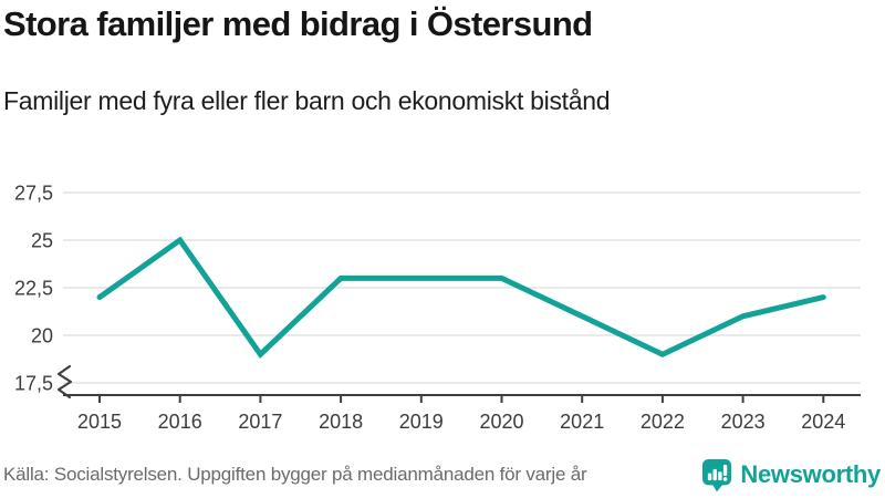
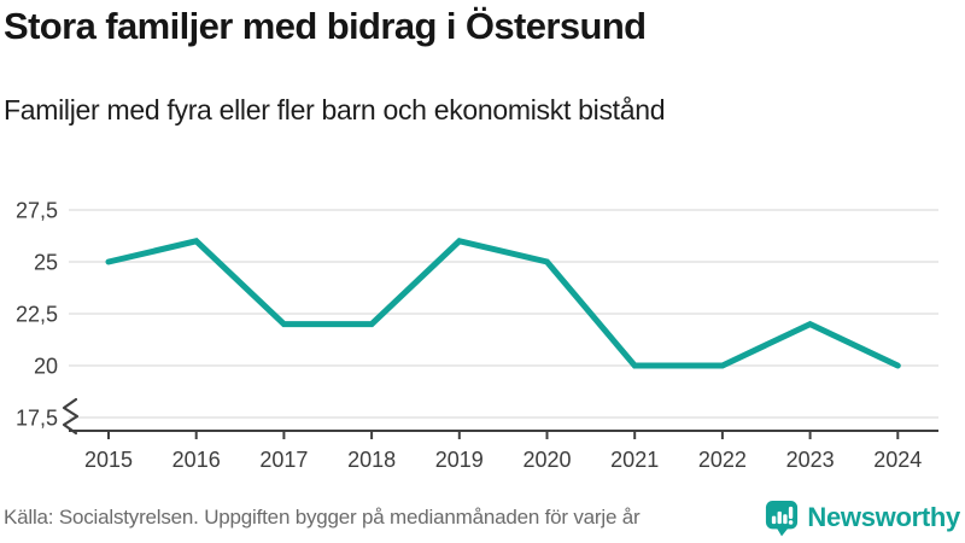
2015: 22 -> 25
2016: 25 -> 26
2017: 19 -> 22
2018: 23 -> 22
2019: 23 -> 26
2020: 23 -> 25
2021: 21 -> 20
2022: 19 -> 20
2023: 21 -> 22
2024: 22 -> 20
